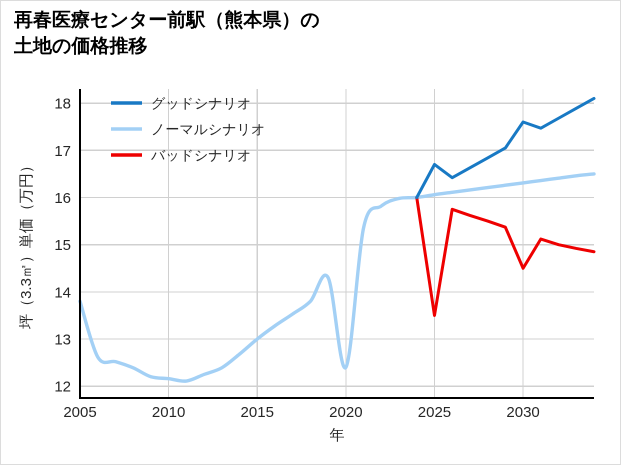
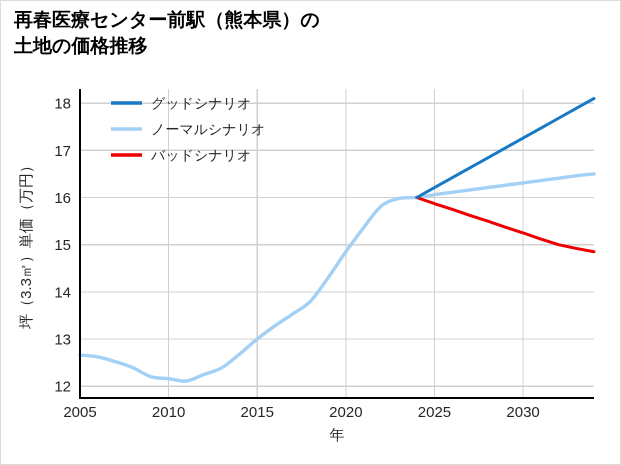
ノーマルシナリオ/2005: 13.8 -> 12.7
ノーマルシナリオ/2020: 12.4 -> 14.8
グッドシナリオ/2025: 16.7 -> 16.2
バッドシナリオ/2025: 13.5 -> 15.9
グッドシナリオ/2030: 17.6 -> 17.3
バッドシナリオ/2030: 14.5 -> 15.2
